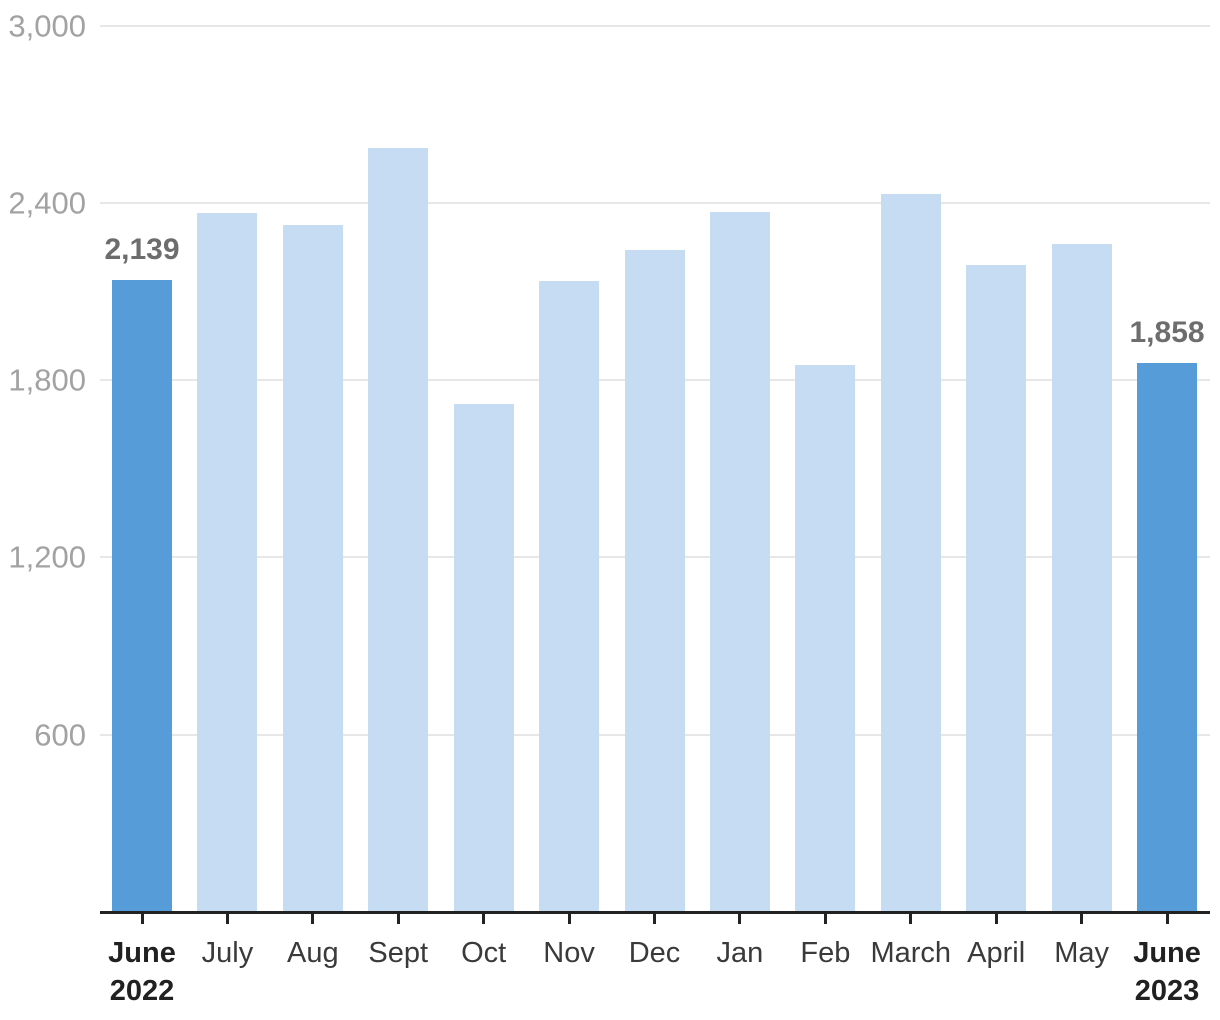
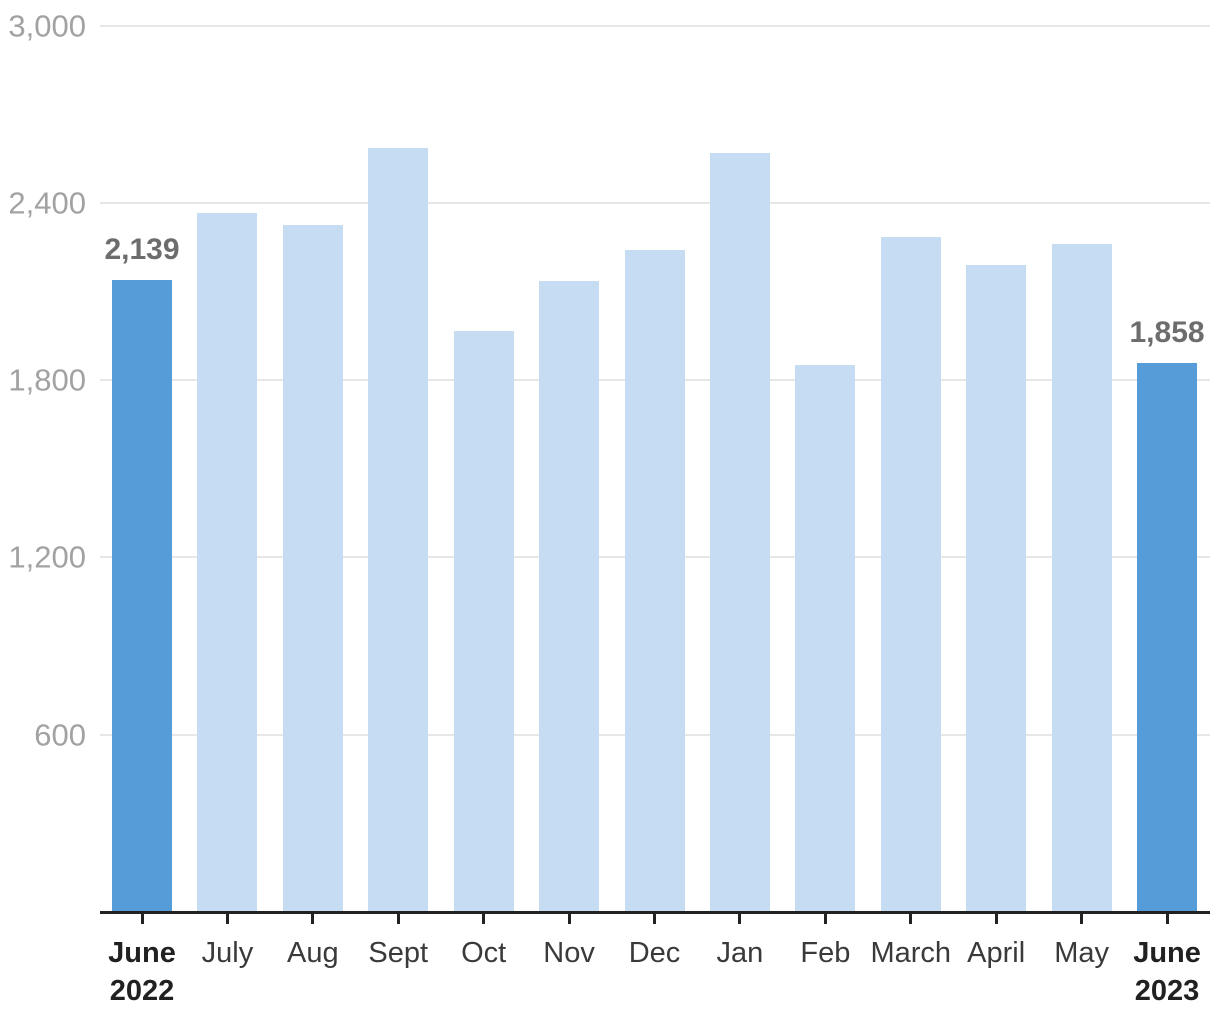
Oct: 1720 -> 1960
Jan: 2370 -> 2570
March: 2430 -> 2280
